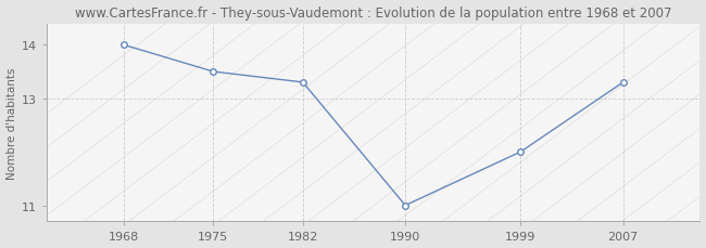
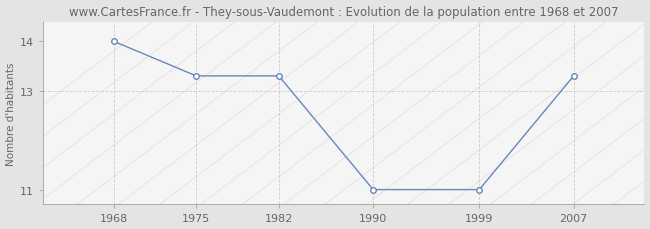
1975: 13.5 -> 13.3
1999: 12.0 -> 11.0
